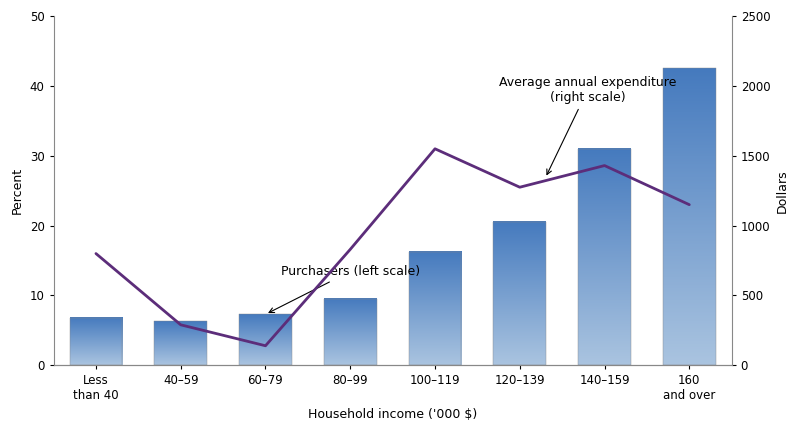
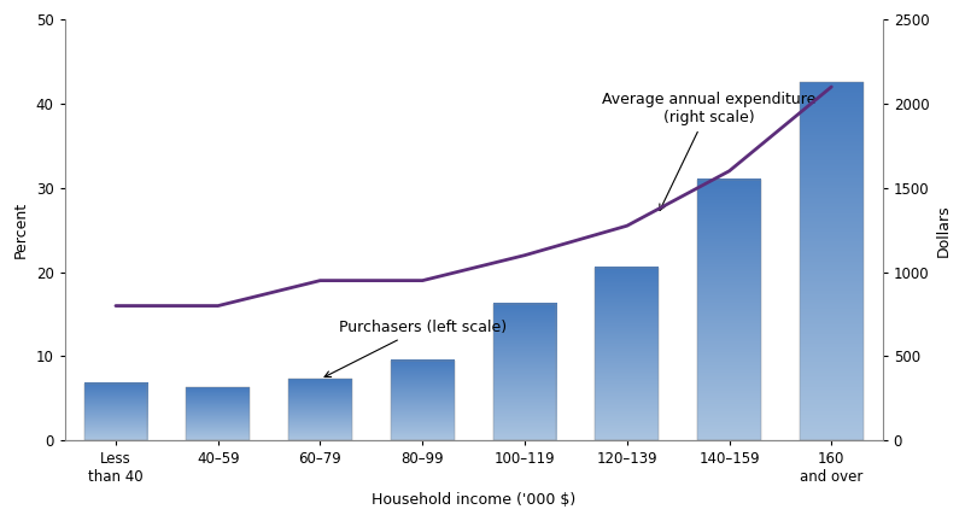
40–59: 290 -> 800
60–79: 140 -> 950
80–99: 830 -> 950
100–119: 1550 -> 1100
140–159: 1430 -> 1600
160 and over: 1150 -> 2100
